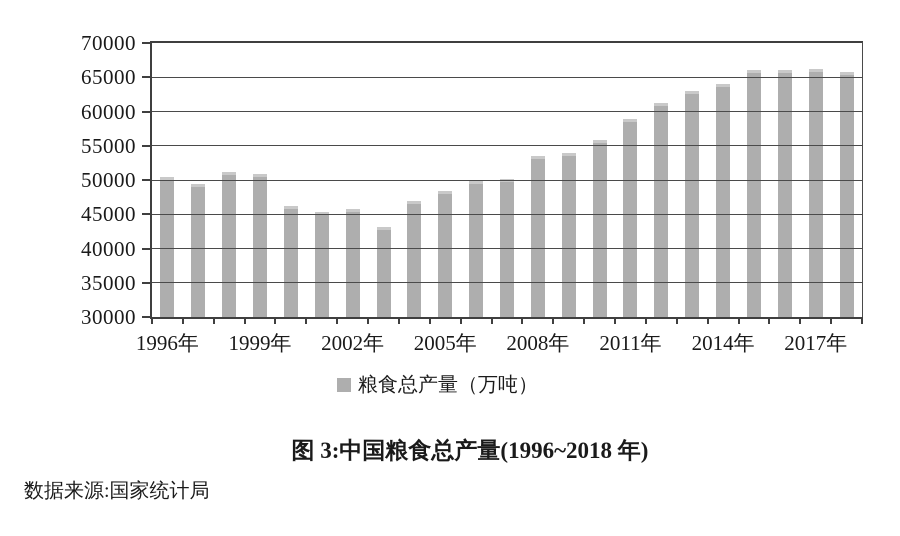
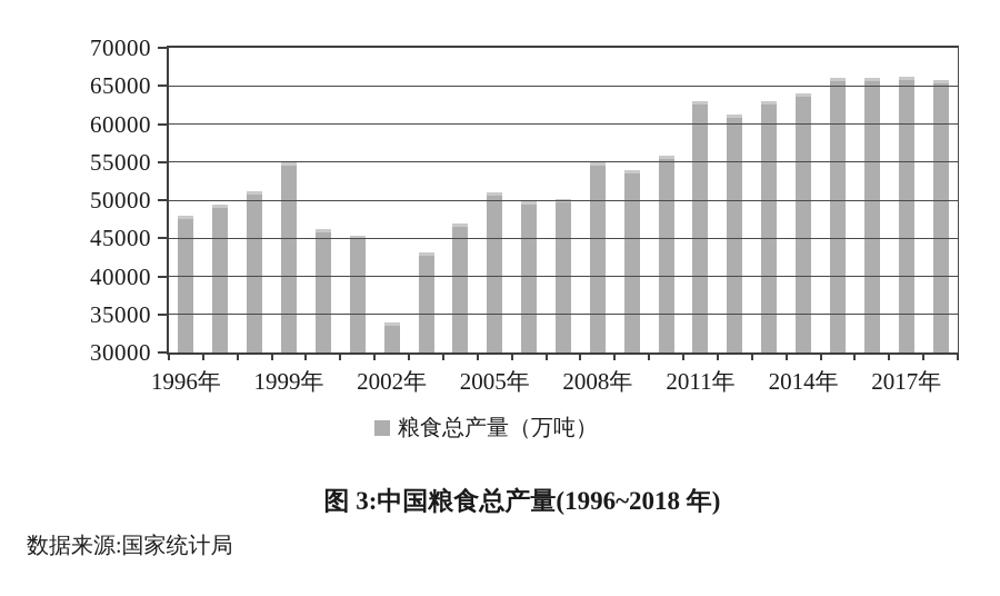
1996年: 50000 -> 48000
1999年: 51000 -> 55000
2002年: 46000 -> 34000
2005年: 48000 -> 51000
2008年: 53000 -> 55000
2011年: 59000 -> 63000
